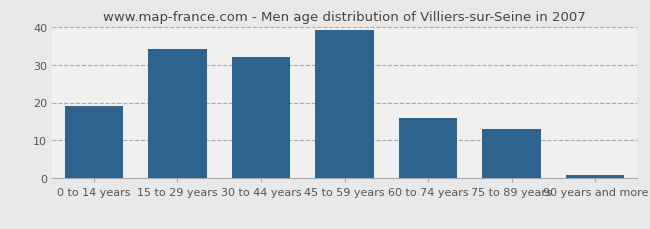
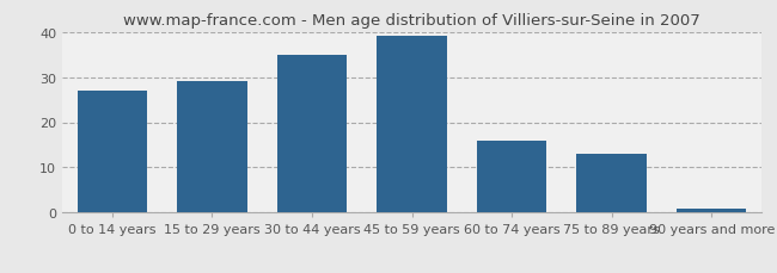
0 to 14 years: 19 -> 27
15 to 29 years: 34 -> 29
30 to 44 years: 32 -> 35
